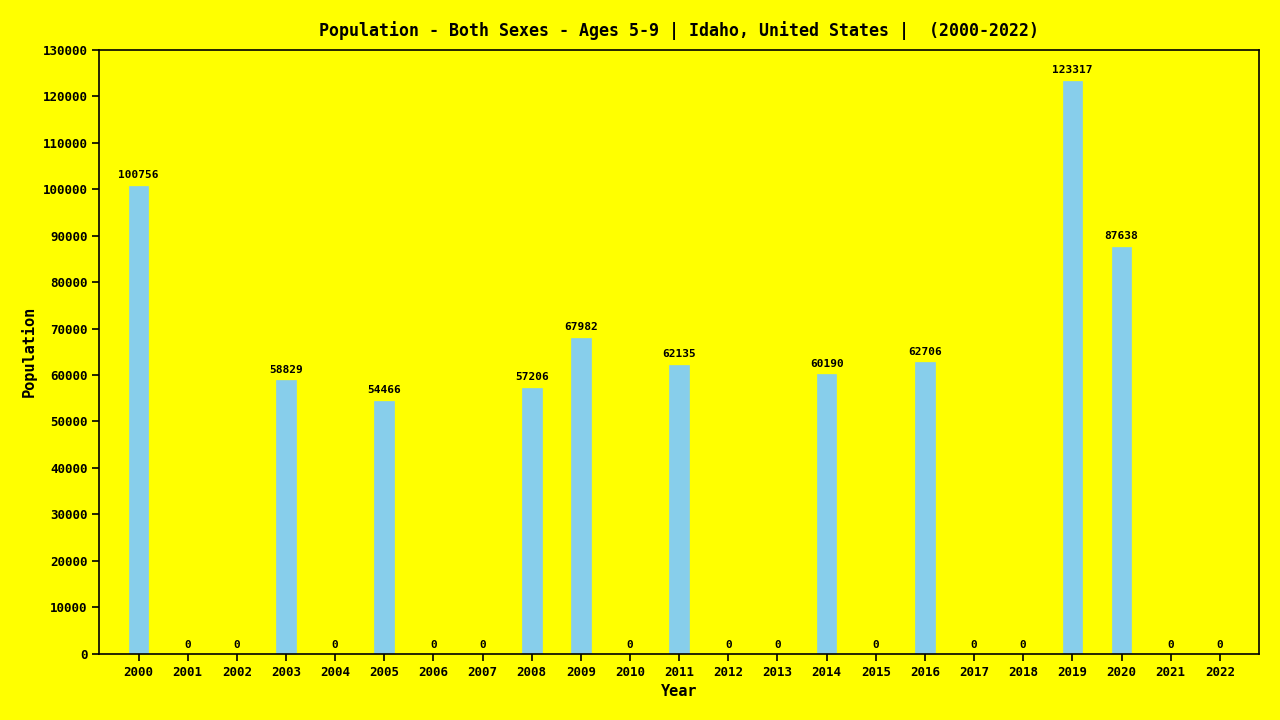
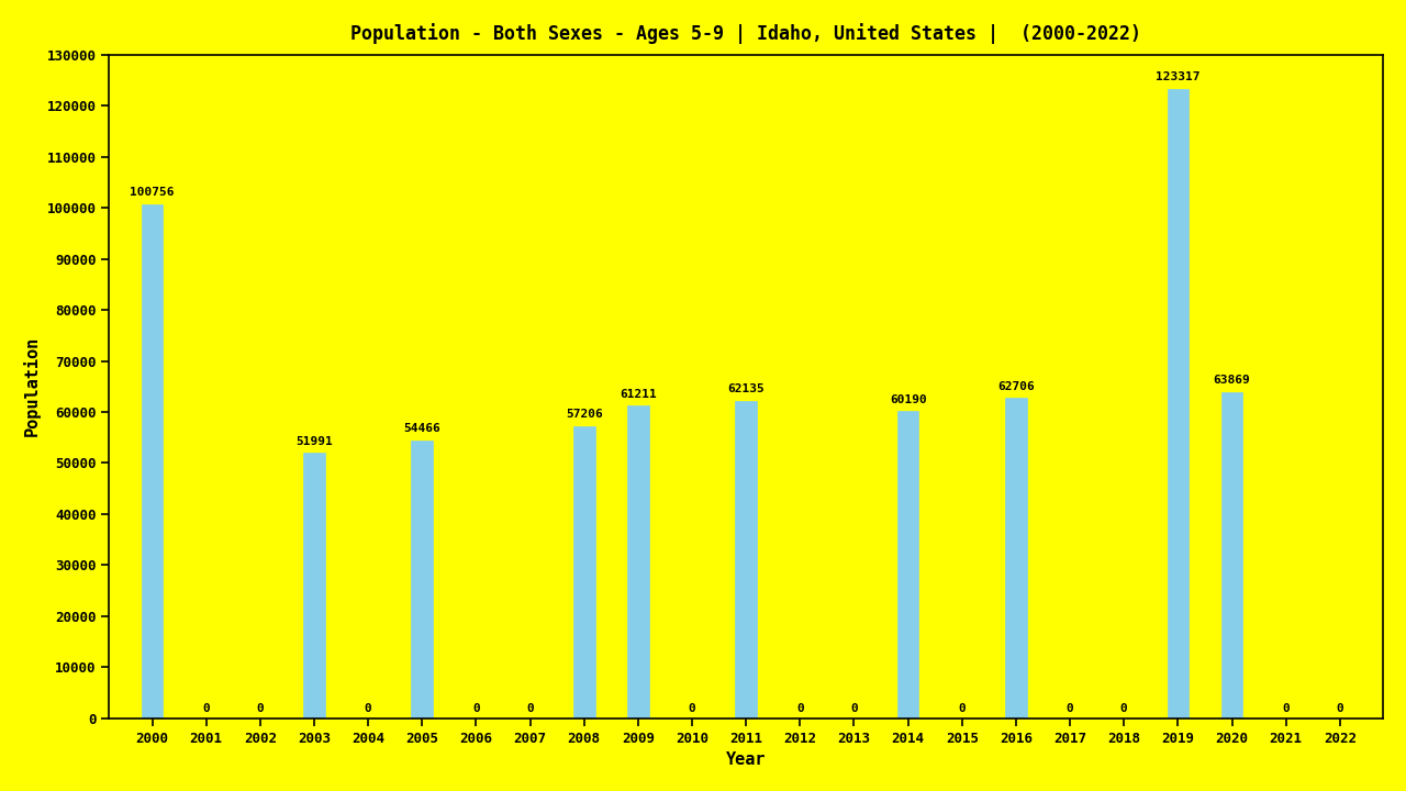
2003: 58829 -> 51991
2009: 67982 -> 61211
2020: 87638 -> 63869
